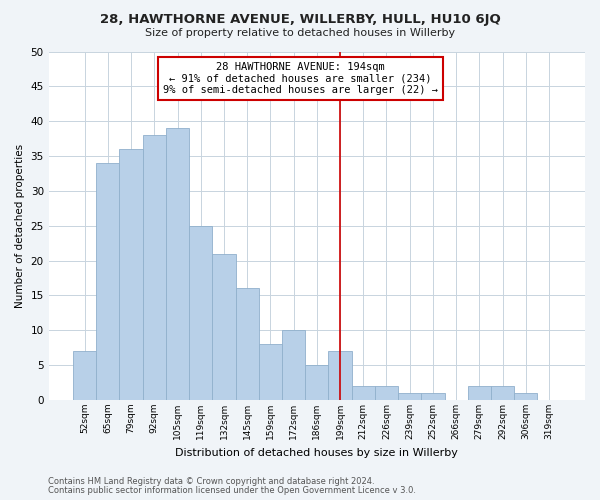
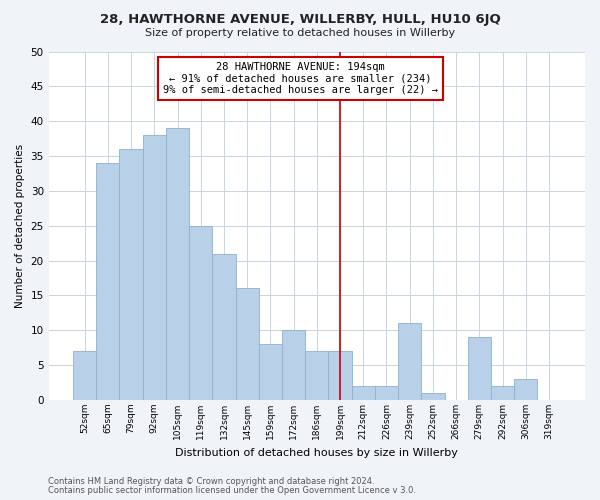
186sqm: 5 -> 7
239sqm: 1 -> 11
279sqm: 2 -> 9
306sqm: 1 -> 3
